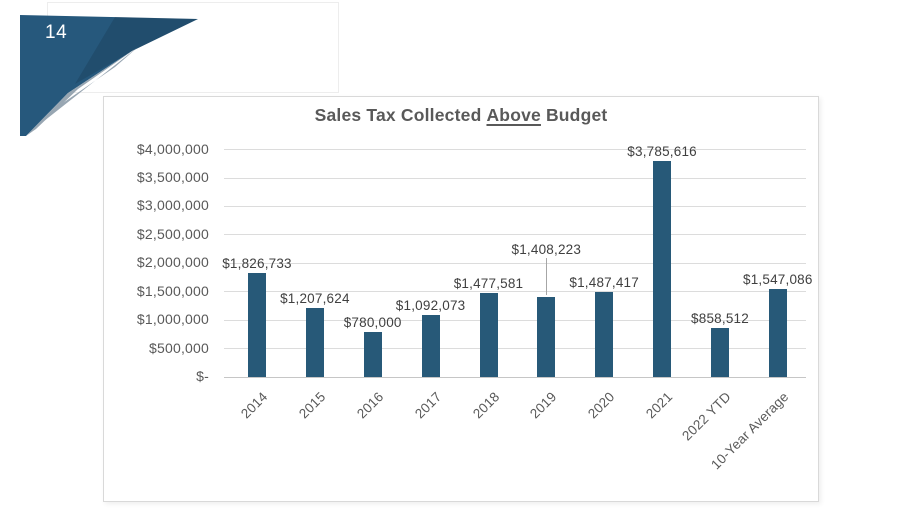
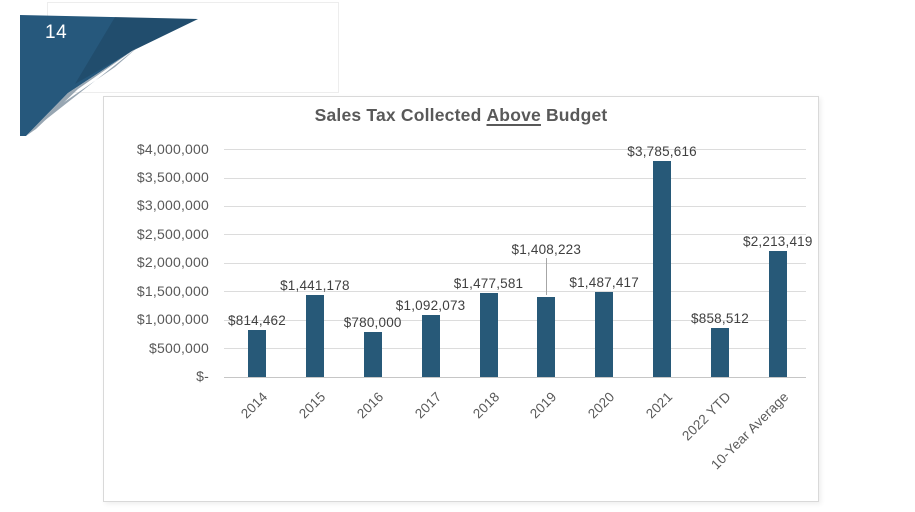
2014: $1,826,733 -> $814,462
2015: $1,207,624 -> $1,441,178
10-Year Average: $1,547,086 -> $2,213,419
